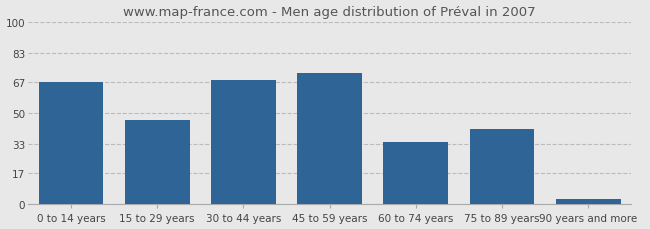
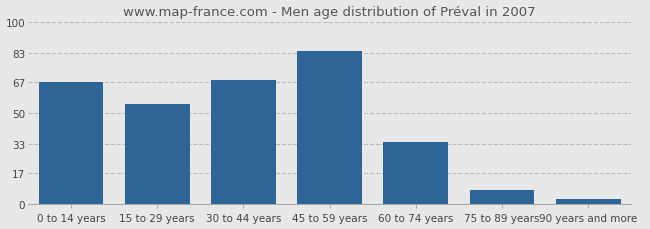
15 to 29 years: 46 -> 55
45 to 59 years: 72 -> 84
75 to 89 years: 41 -> 8
